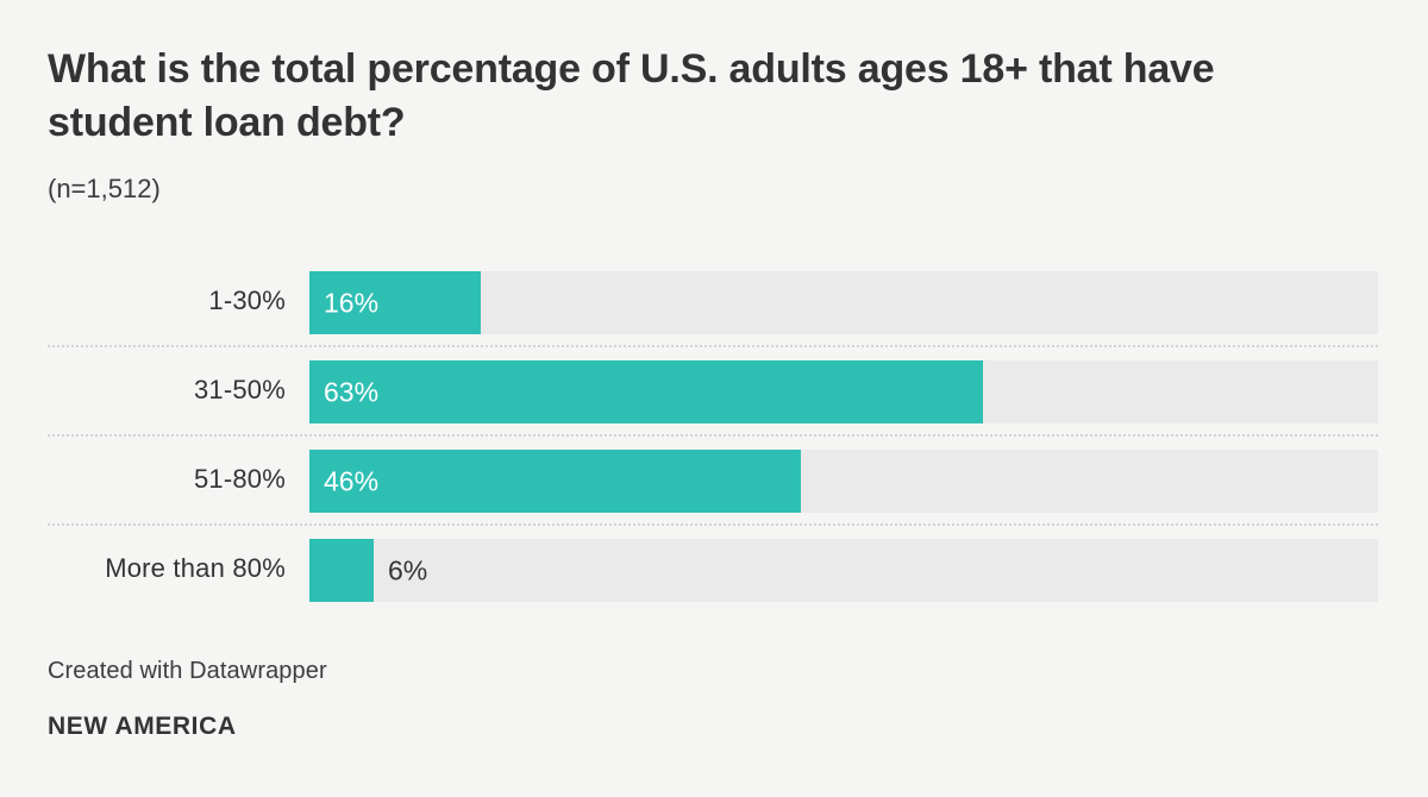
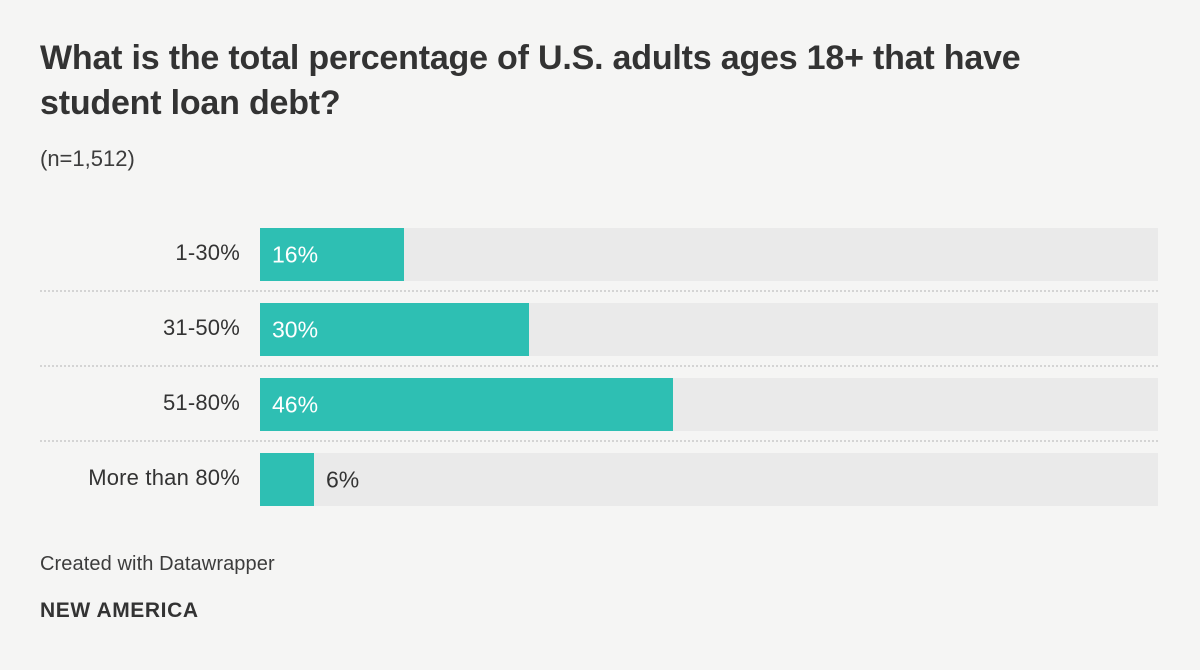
31-50%: 63% -> 30%
